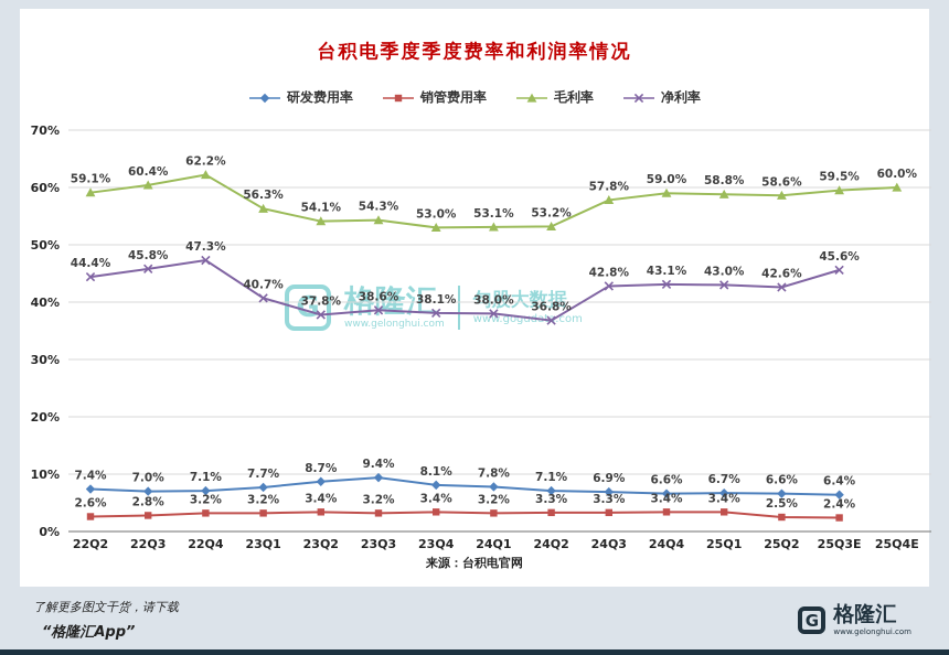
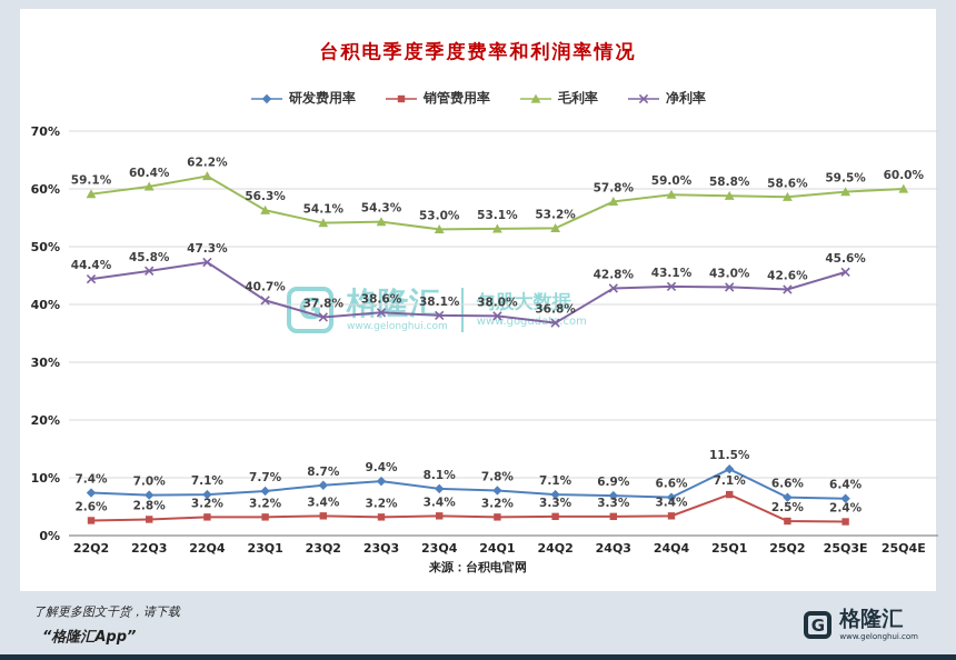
研发费用率/25Q1: 6.7% -> 11.5%
销管费用率/25Q1: 3.4% -> 7.1%
